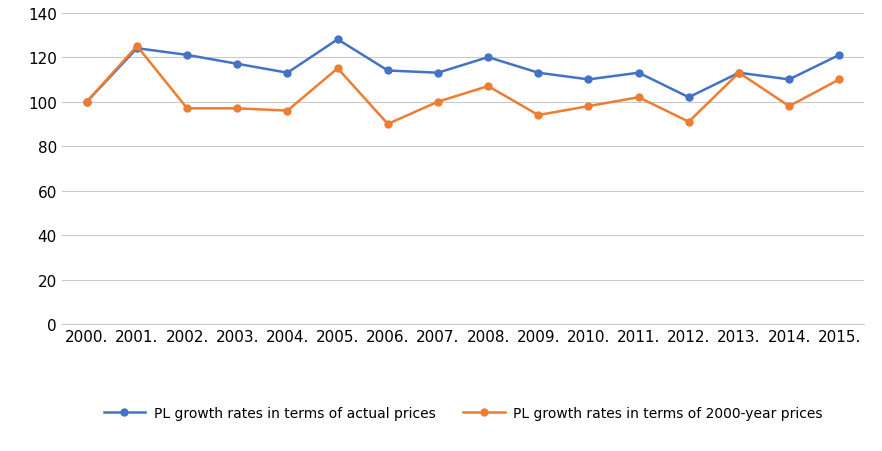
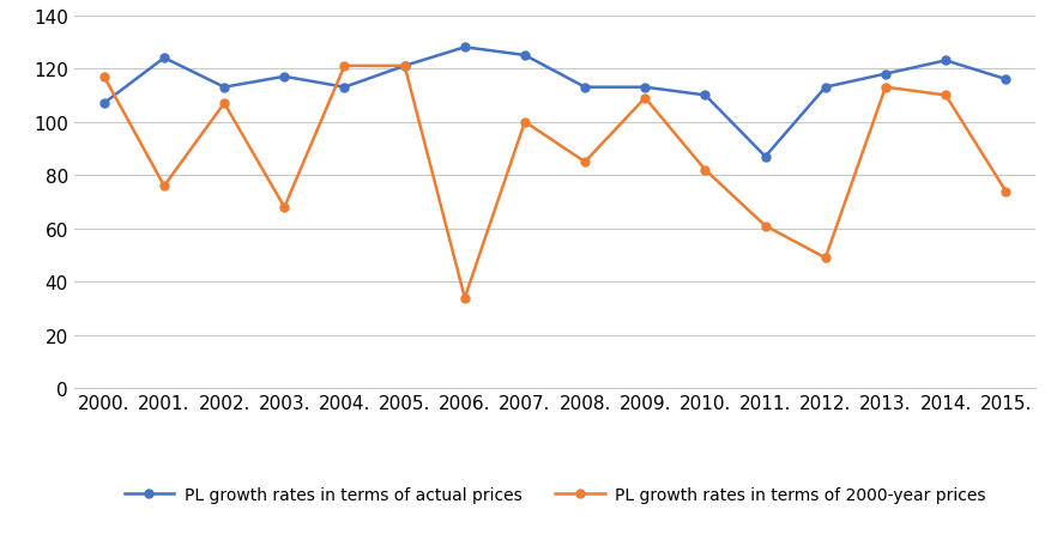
PL growth rates in terms of actual prices/2000.: 100 -> 107
PL growth rates in terms of 2000-year prices/2000.: 100 -> 117
PL growth rates in terms of 2000-year prices/2001.: 125 -> 76
PL growth rates in terms of actual prices/2002.: 121 -> 113
PL growth rates in terms of 2000-year prices/2002.: 97 -> 107
PL growth rates in terms of 2000-year prices/2003.: 97 -> 68
PL growth rates in terms of 2000-year prices/2004.: 96 -> 121
PL growth rates in terms of actual prices/2005.: 128 -> 121
PL growth rates in terms of 2000-year prices/2005.: 115 -> 121
PL growth rates in terms of actual prices/2006.: 114 -> 128
PL growth rates in terms of 2000-year prices/2006.: 90 -> 34
PL growth rates in terms of actual prices/2007.: 113 -> 125
PL growth rates in terms of actual prices/2008.: 120 -> 113
PL growth rates in terms of 2000-year prices/2008.: 107 -> 85
PL growth rates in terms of 2000-year prices/2009.: 94 -> 109
PL growth rates in terms of 2000-year prices/2010.: 98 -> 82
PL growth rates in terms of actual prices/2011.: 113 -> 87
PL growth rates in terms of 2000-year prices/2011.: 102 -> 61
PL growth rates in terms of actual prices/2012.: 102 -> 113
PL growth rates in terms of 2000-year prices/2012.: 91 -> 49
PL growth rates in terms of actual prices/2013.: 113 -> 118
PL growth rates in terms of actual prices/2014.: 110 -> 123
PL growth rates in terms of 2000-year prices/2014.: 98 -> 110
PL growth rates in terms of actual prices/2015.: 121 -> 116
PL growth rates in terms of 2000-year prices/2015.: 110 -> 74
